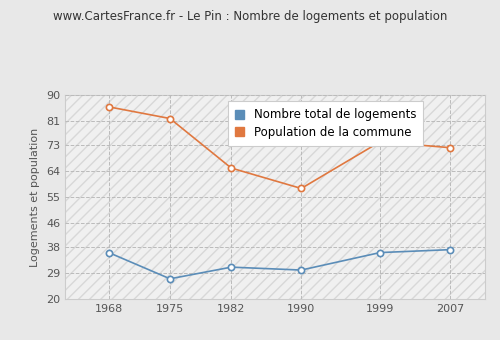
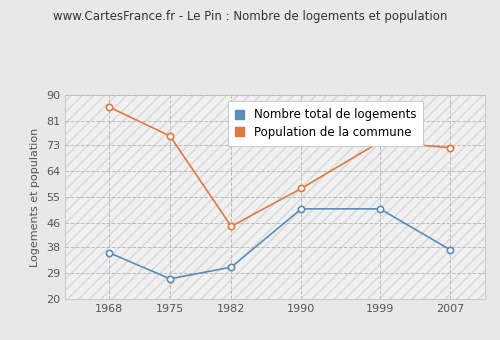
Population de la commune/1975: 82 -> 76
Population de la commune/1982: 65 -> 45
Nombre total de logements/1990: 30 -> 51
Nombre total de logements/1999: 36 -> 51
